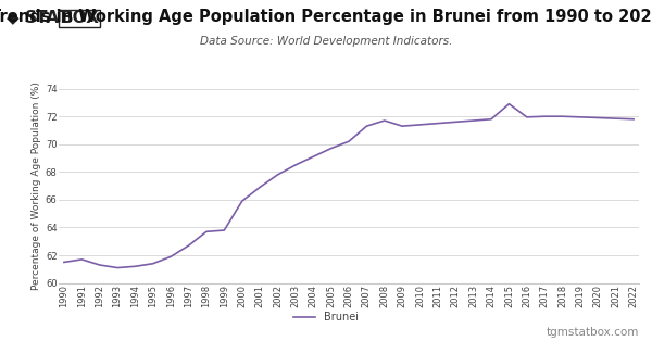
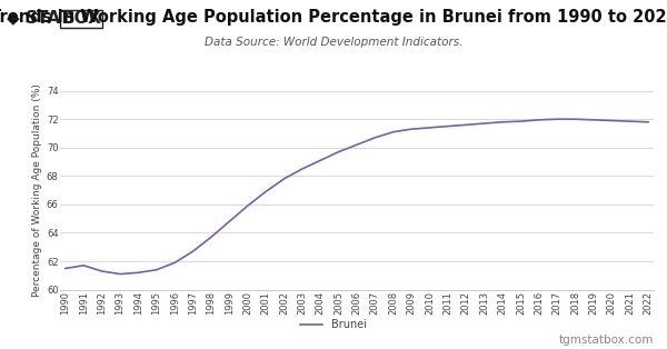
1999: 63.8 -> 64.8
2007: 71.3 -> 70.7
2008: 71.7 -> 71.1
2015: 72.9 -> 71.8
